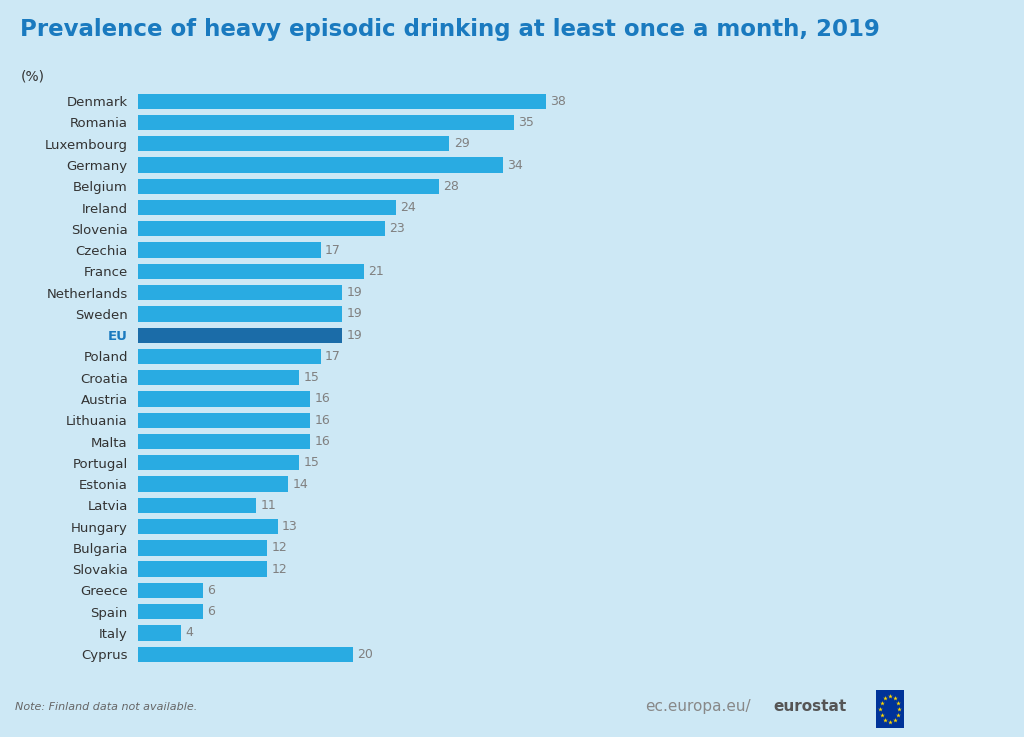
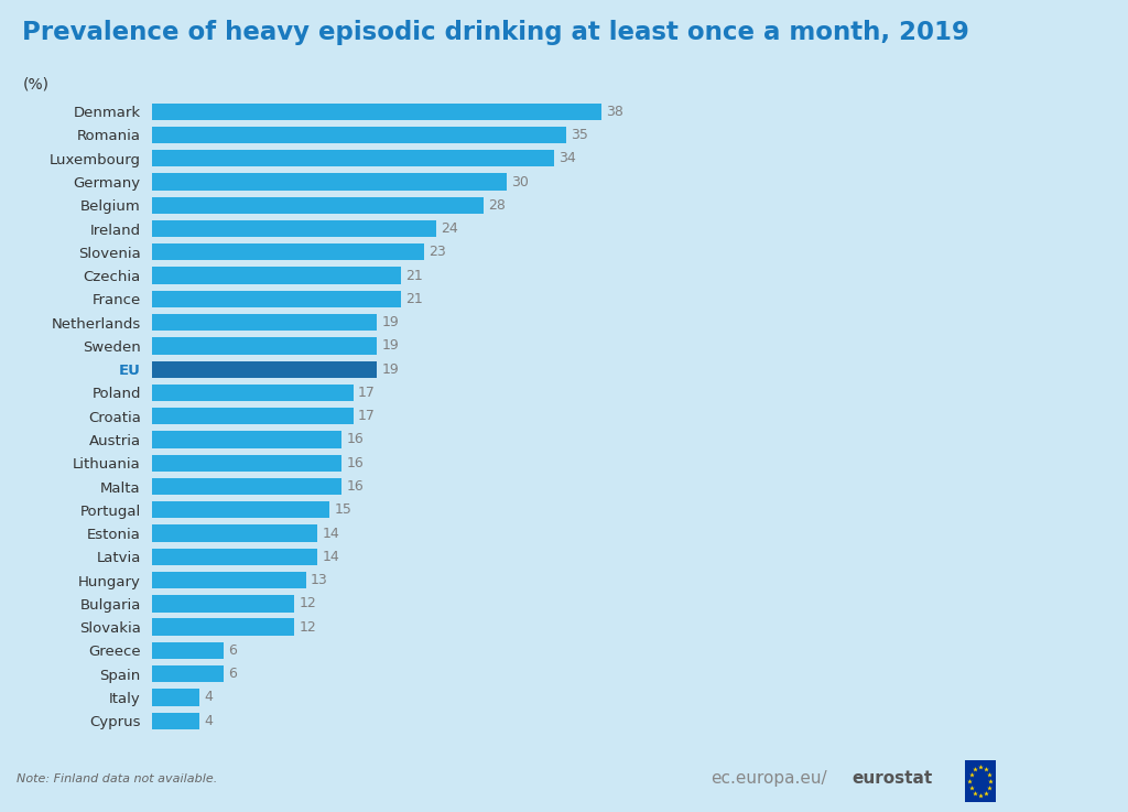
Luxembourg: 29 -> 34
Germany: 34 -> 30
Czechia: 17 -> 21
Croatia: 15 -> 17
Latvia: 11 -> 14
Cyprus: 20 -> 4
